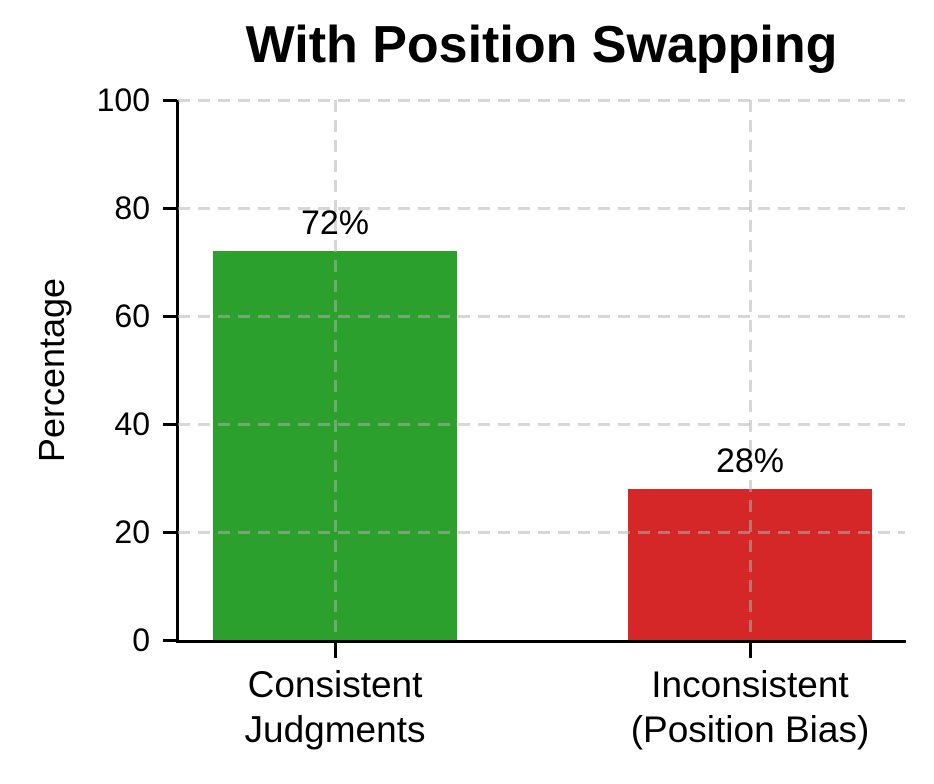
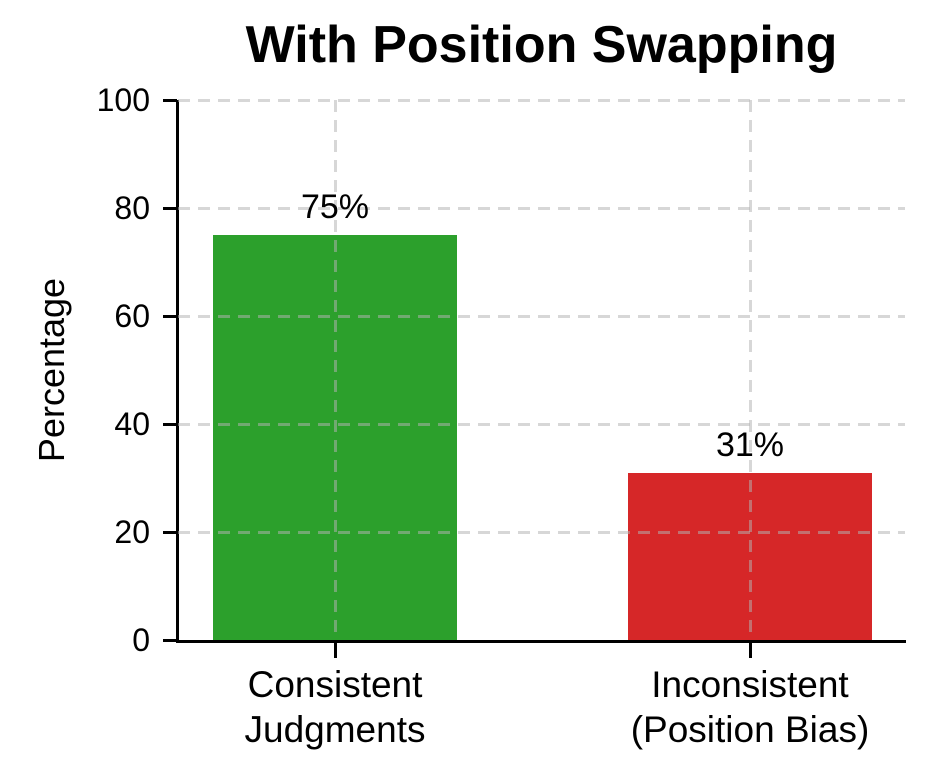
Consistent Judgments: 72% -> 75%
Inconsistent (Position Bias): 28% -> 31%
